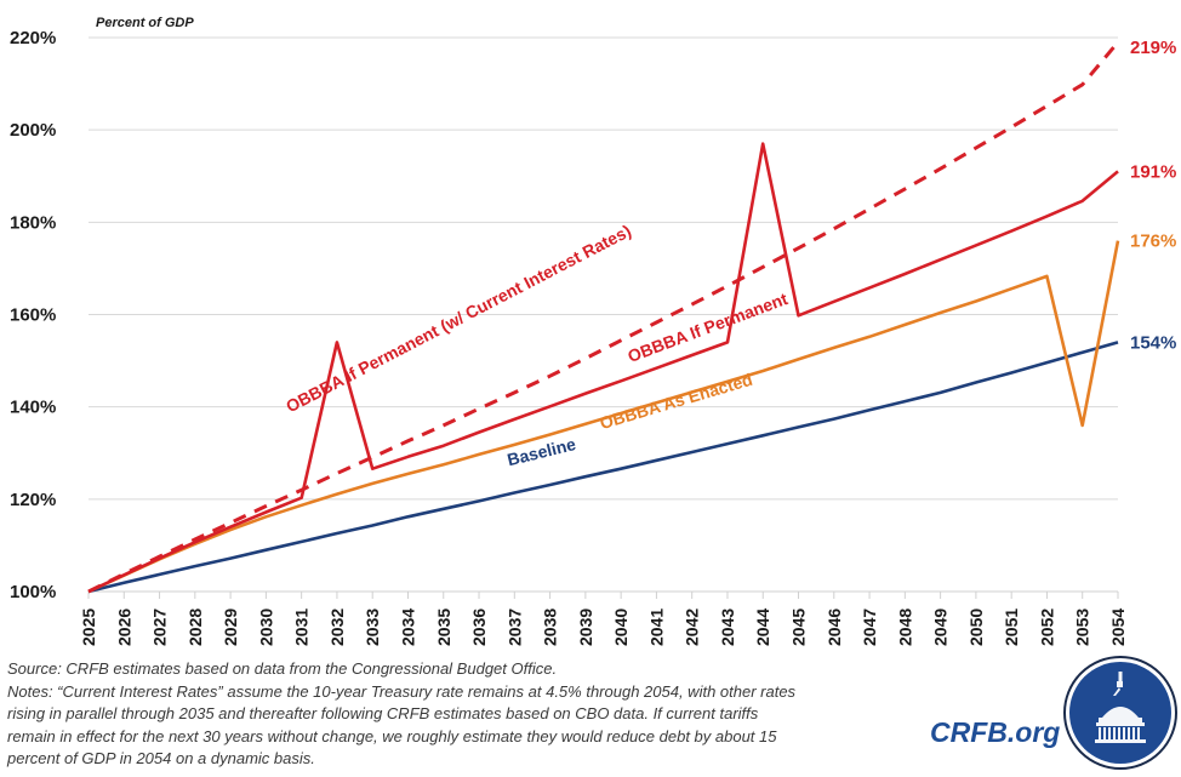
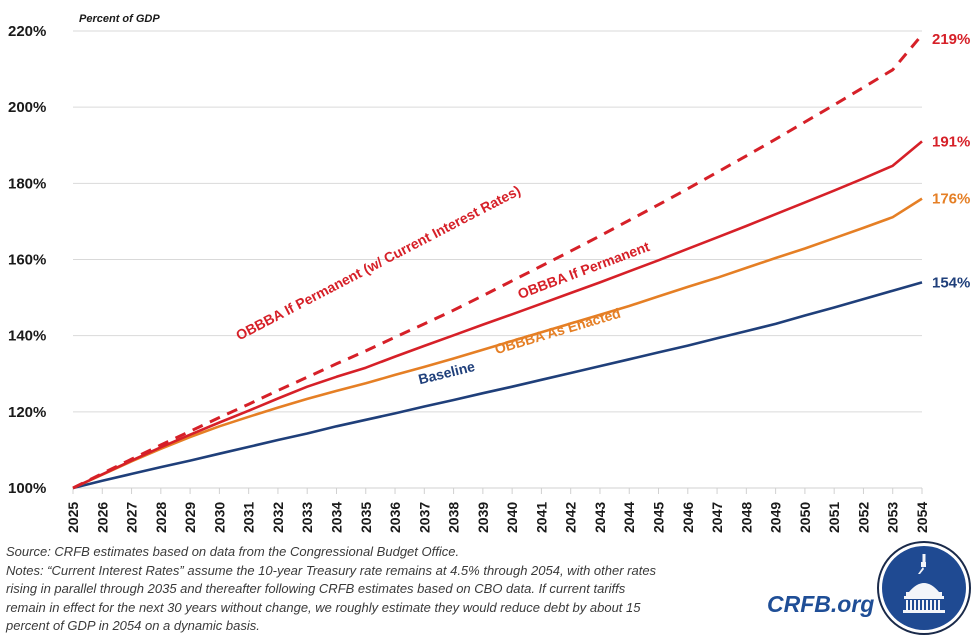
OBBBA If Permanent/2032: 154% -> 124%
OBBBA If Permanent/2044: 197% -> 157%
OBBBA As Enacted/2053: 136% -> 171%
